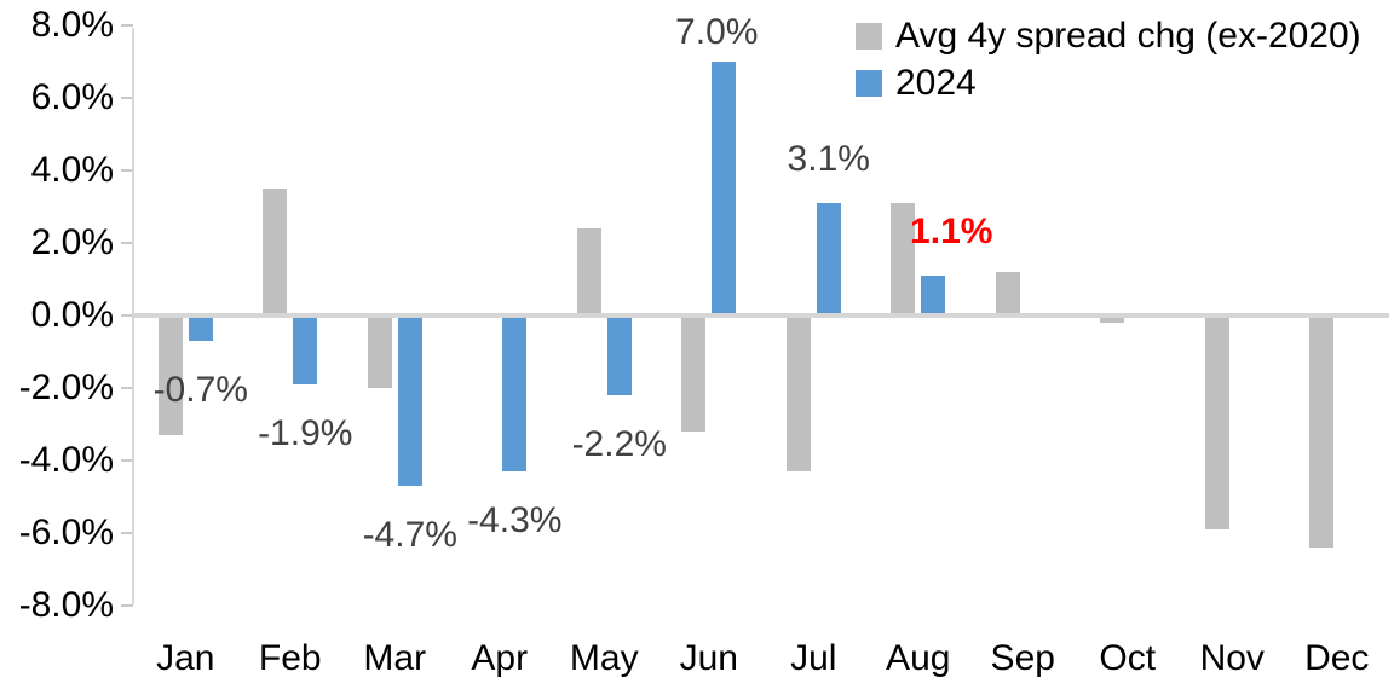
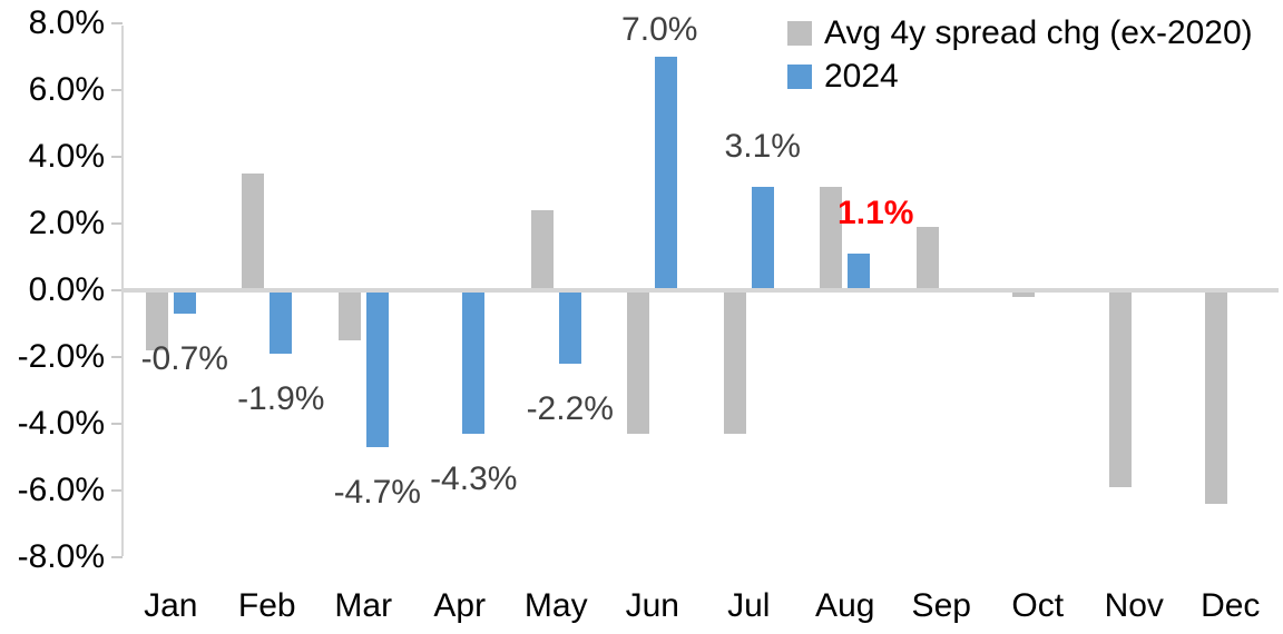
Avg 4y spread chg (ex-2020)/Jan: -3.3% -> -1.8%
Avg 4y spread chg (ex-2020)/Mar: -2.0% -> -1.5%
Avg 4y spread chg (ex-2020)/Jun: -3.2% -> -4.3%
Avg 4y spread chg (ex-2020)/Sep: 1.2% -> 1.9%
